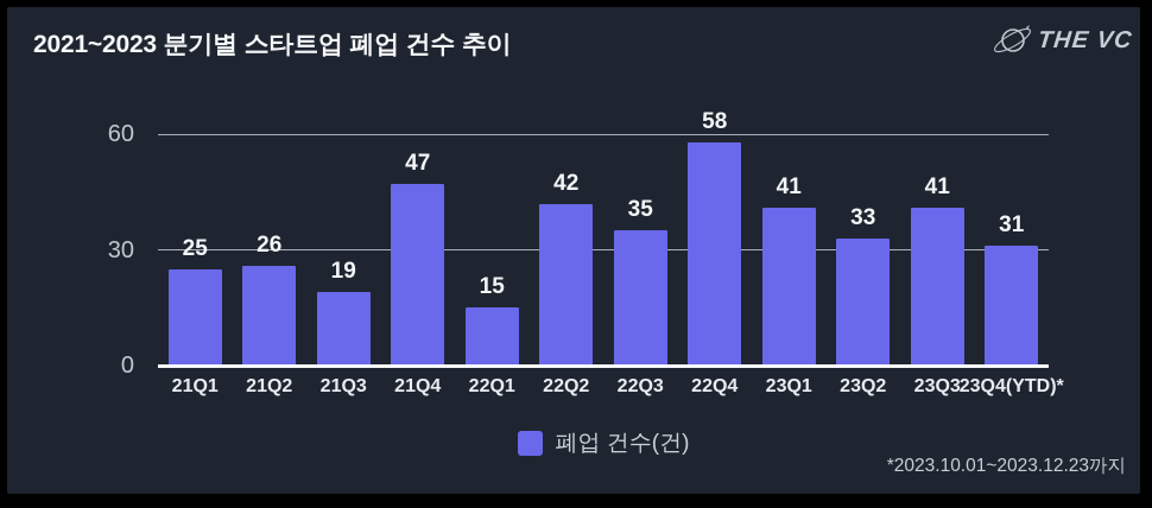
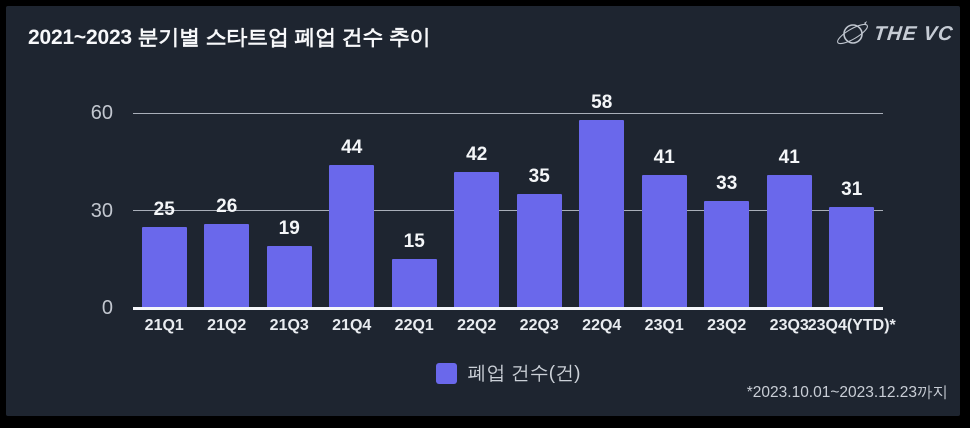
21Q4: 47 -> 44
